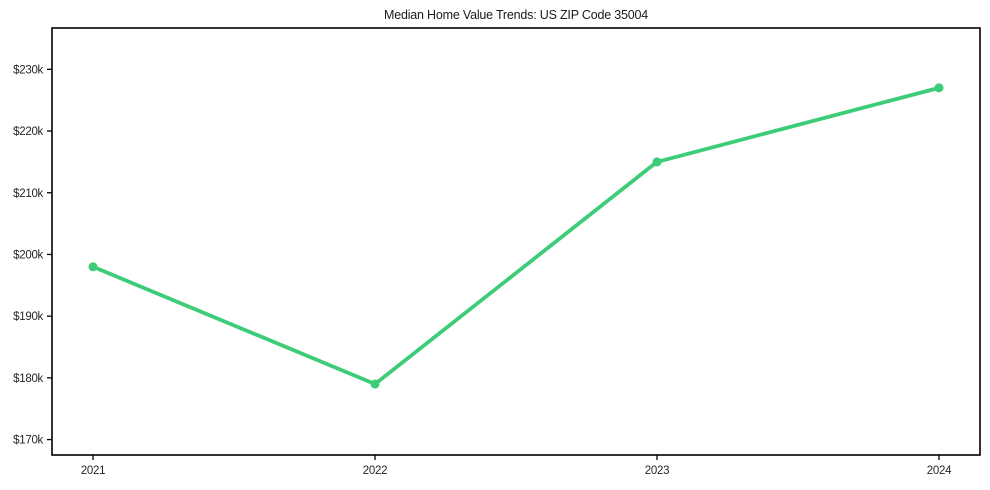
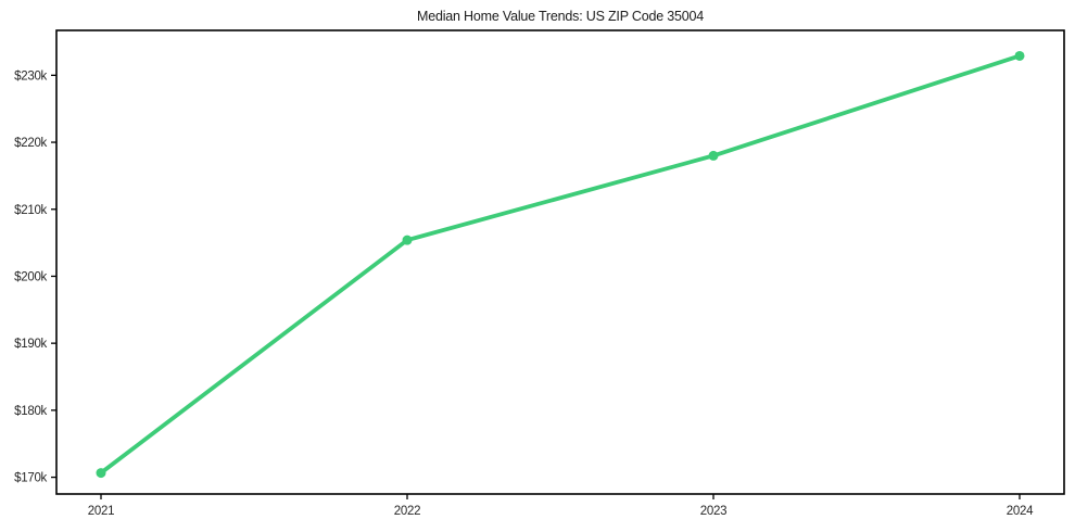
2021: $198k -> $171k
2022: $179k -> $205k
2023: $215k -> $218k
2024: $227k -> $233k
